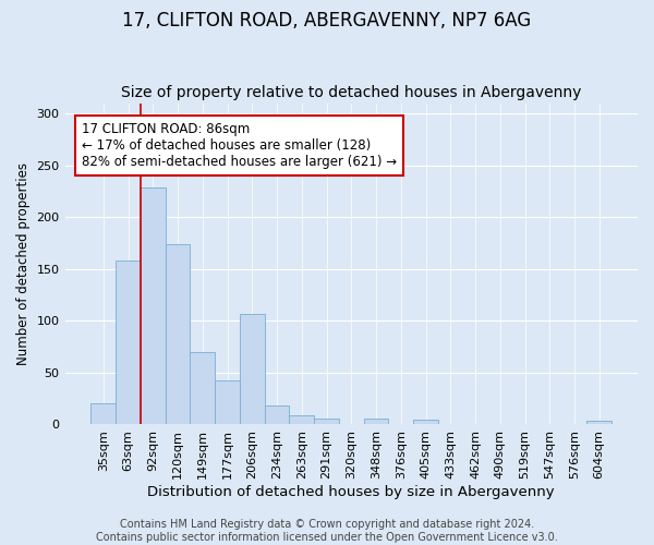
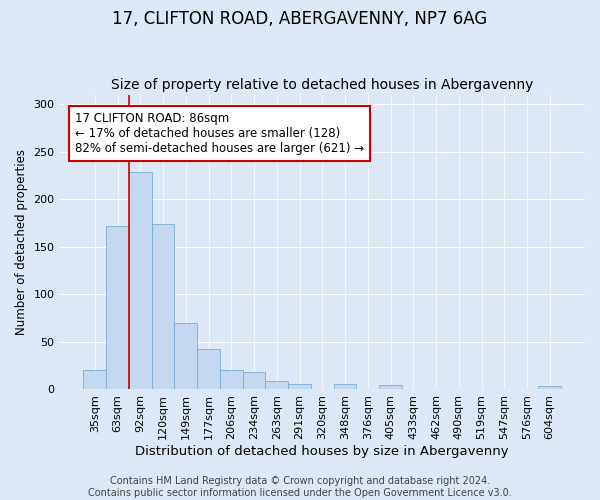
63sqm: 158 -> 172
206sqm: 106 -> 20
